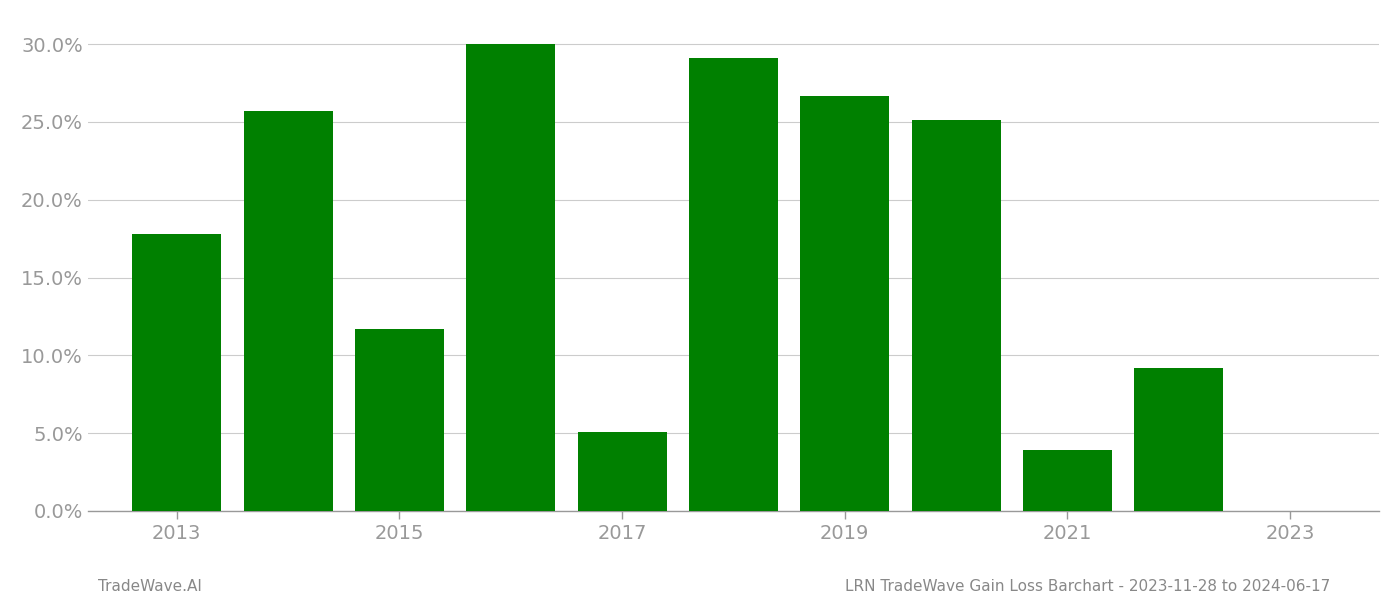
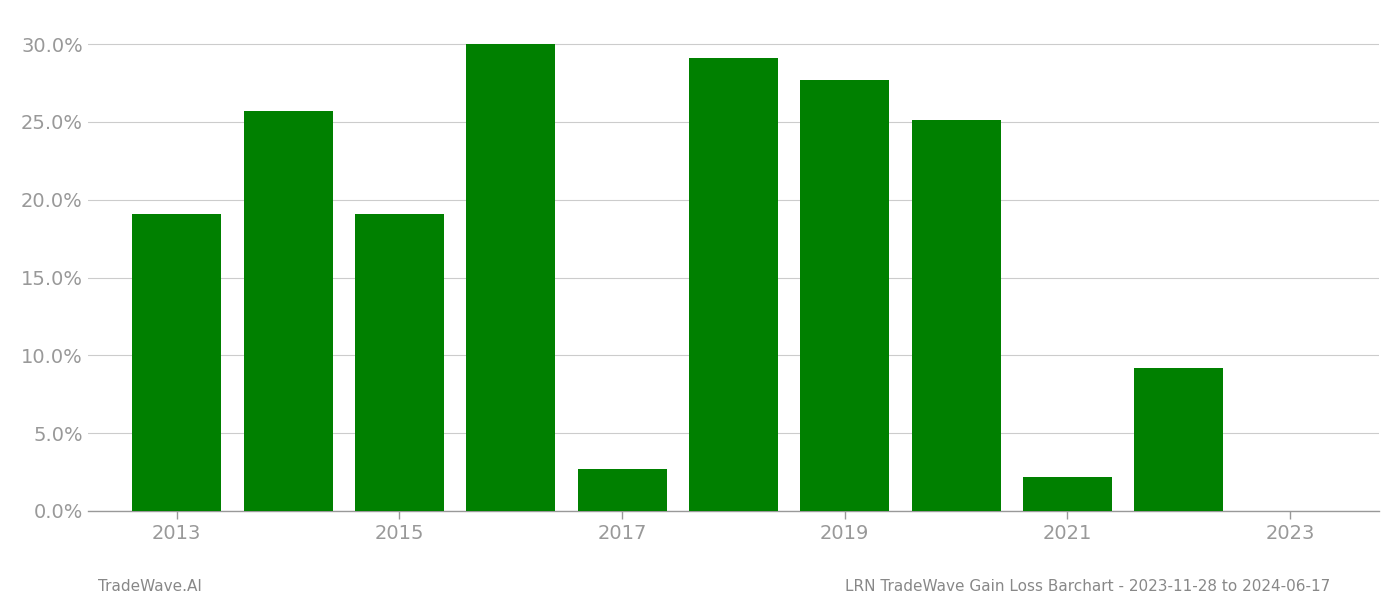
2013: 17.8% -> 19.1%
2015: 11.7% -> 19.1%
2017: 5.1% -> 2.7%
2019: 26.7% -> 27.7%
2021: 3.9% -> 2.2%
